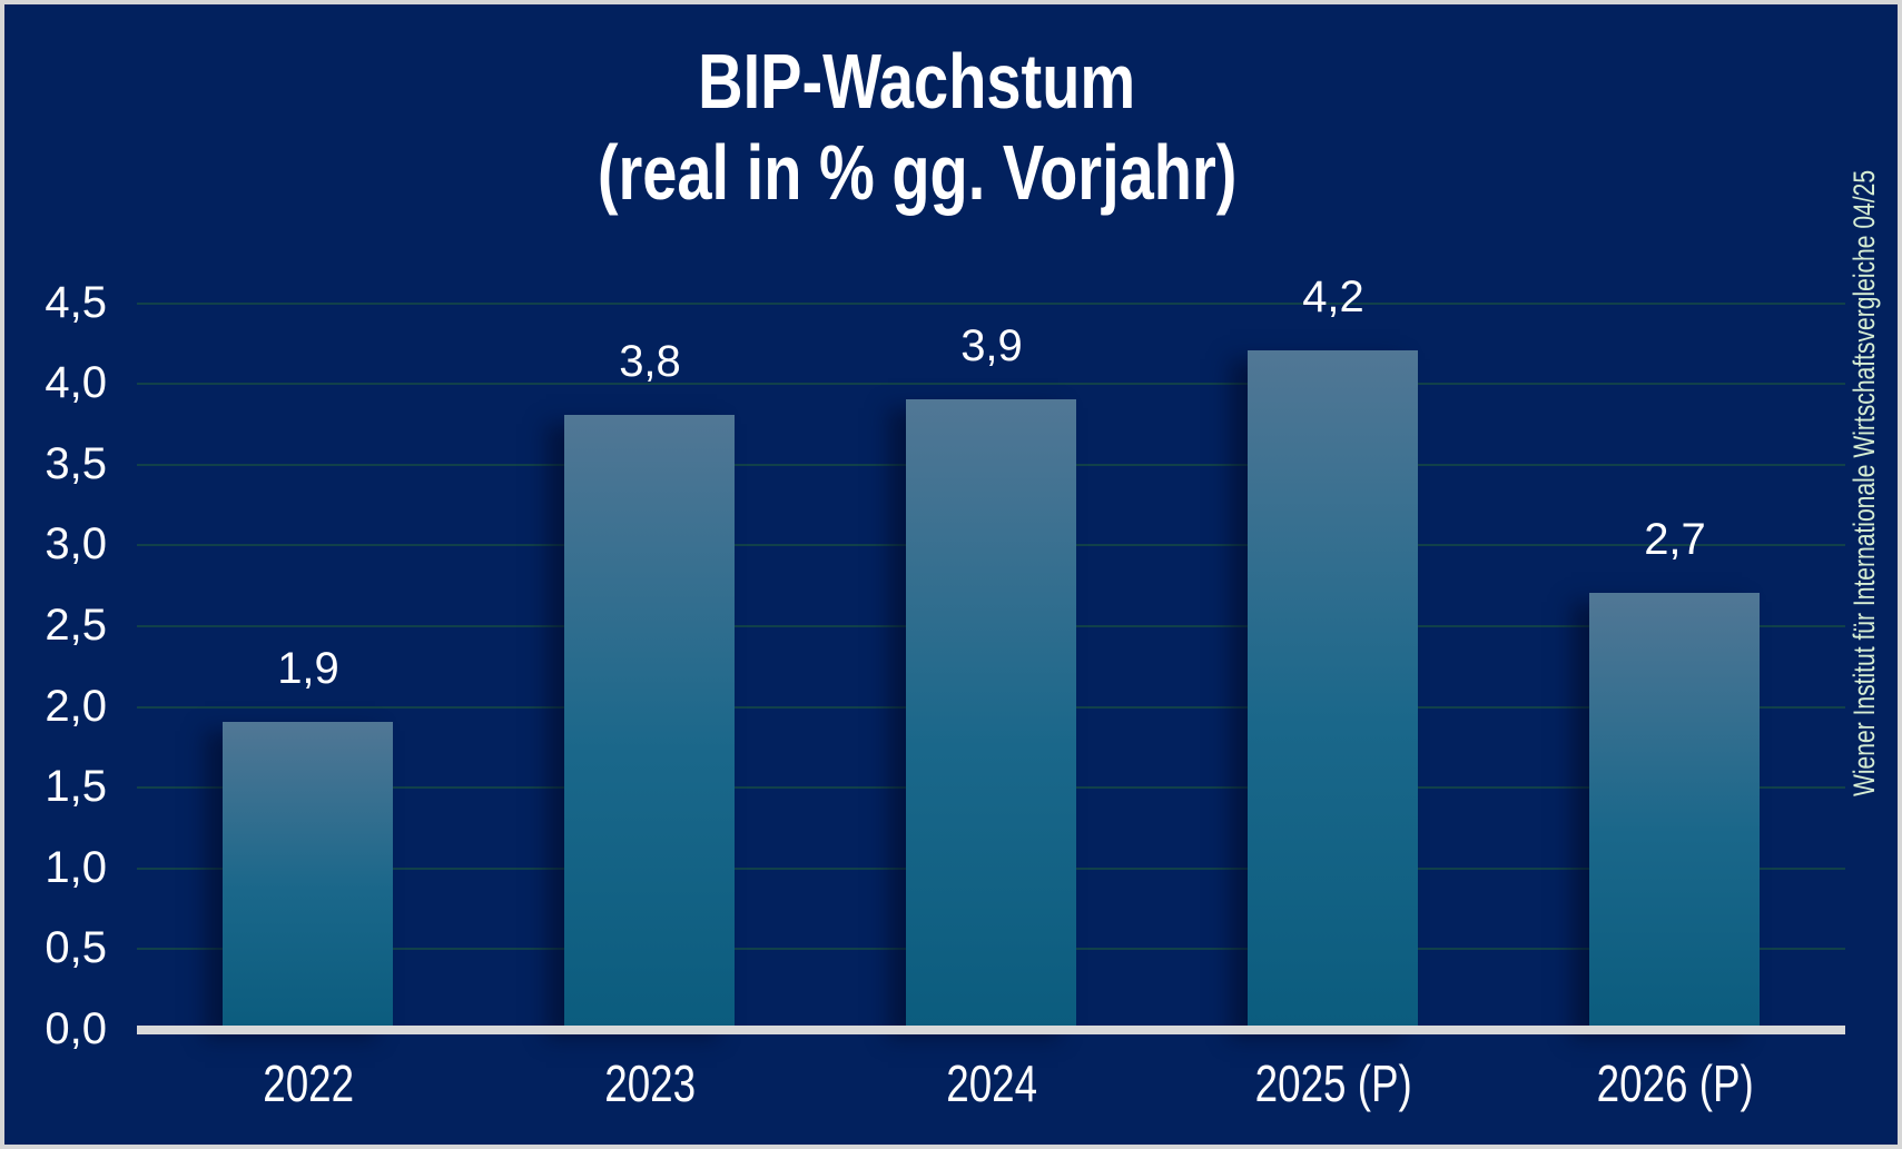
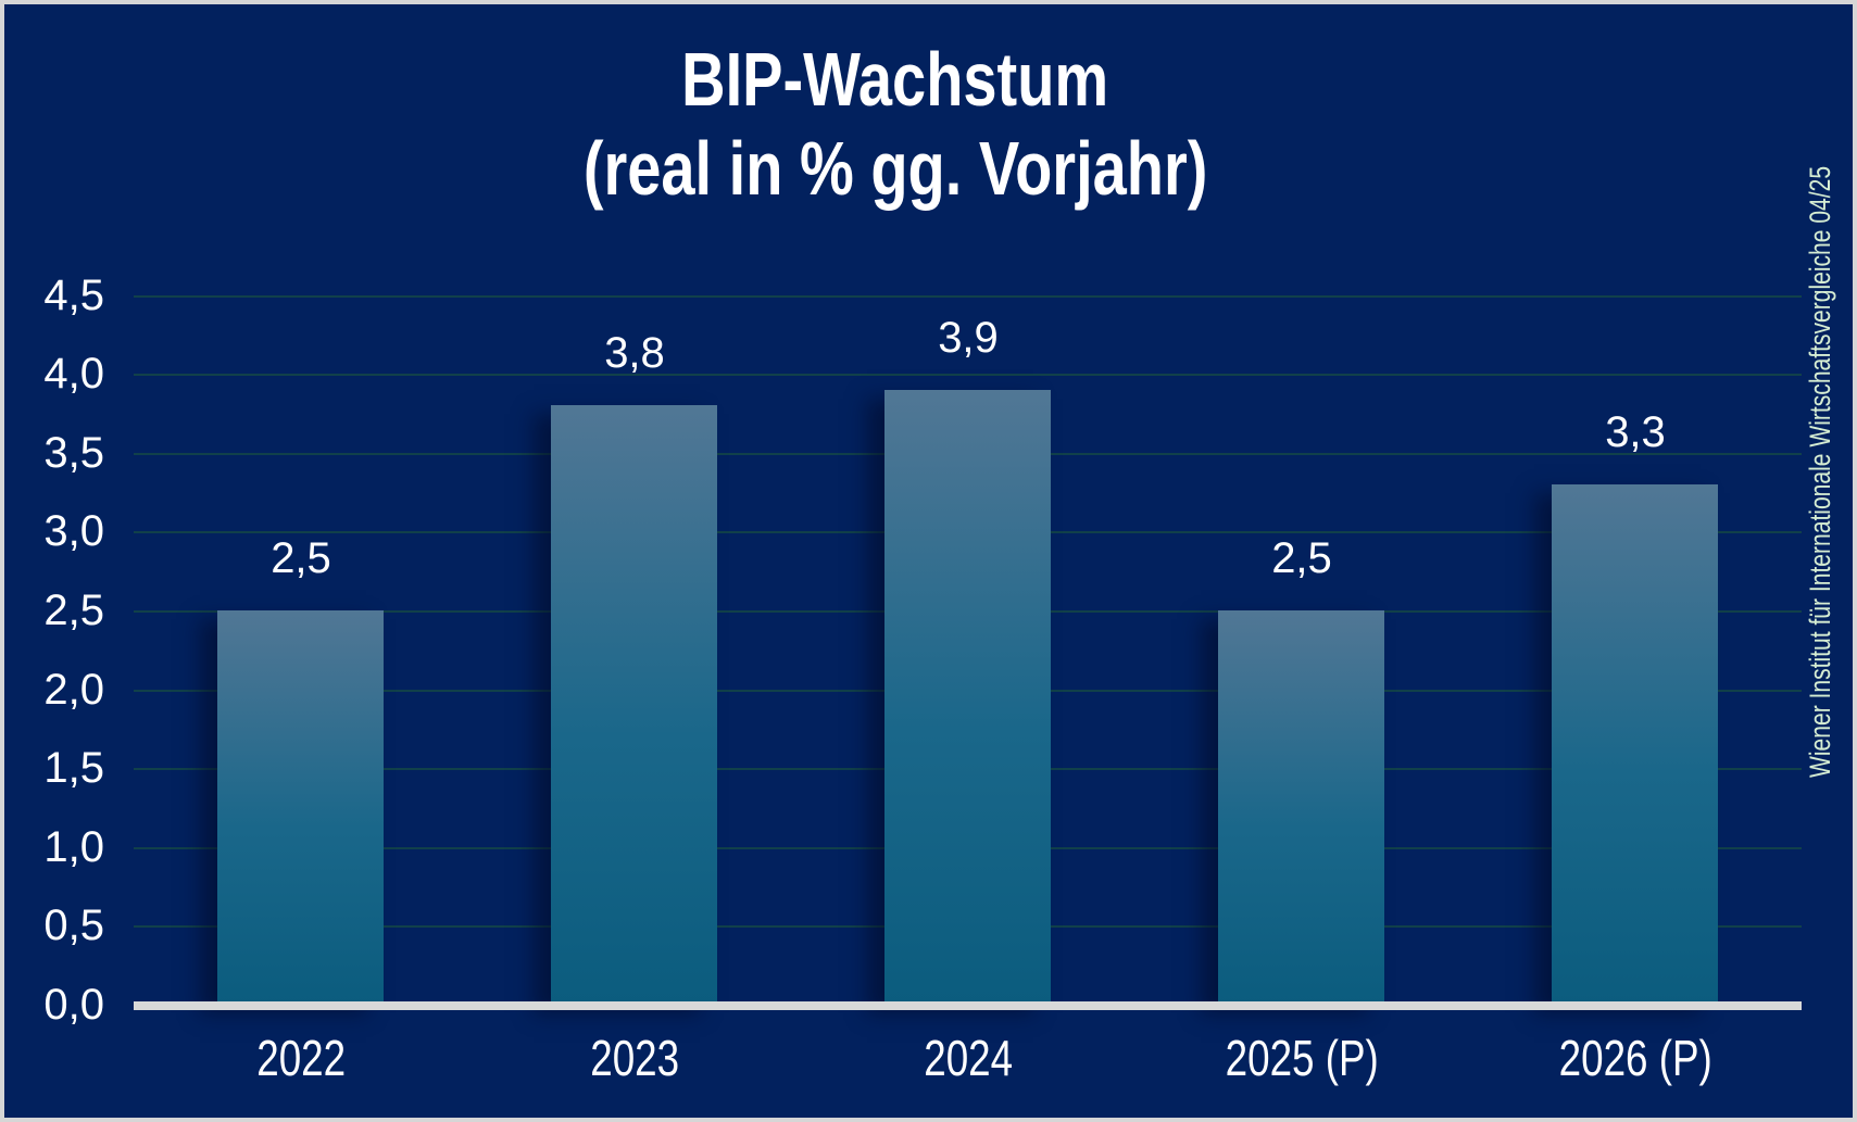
2022: 1,9 -> 2,5
2025 (P): 4,2 -> 2,5
2026 (P): 2,7 -> 3,3
